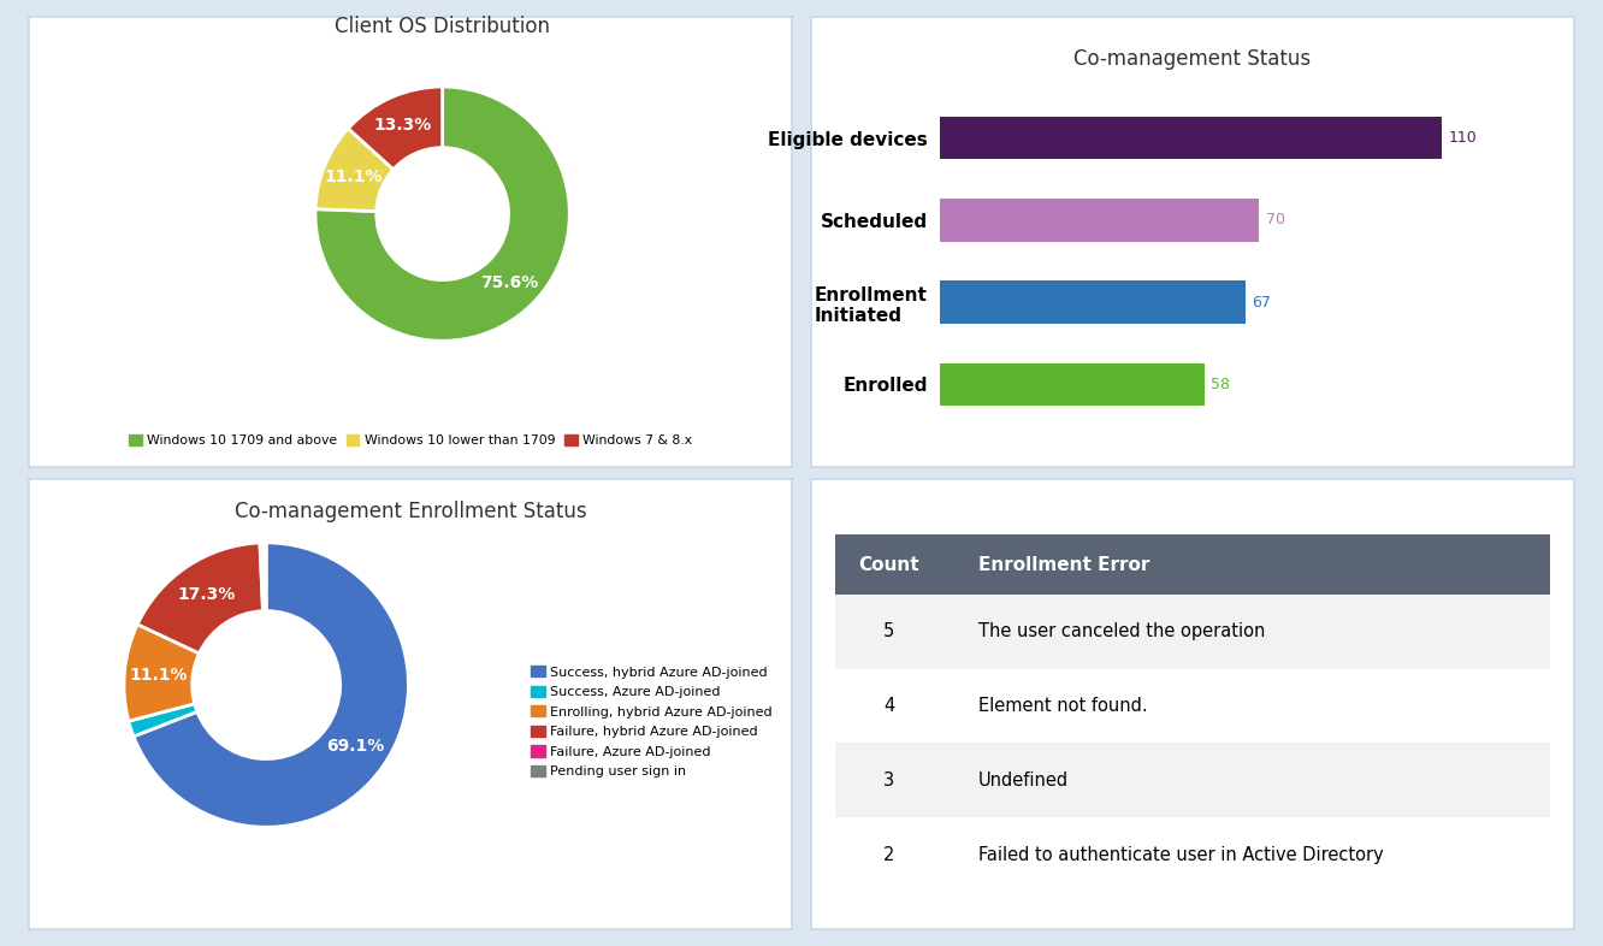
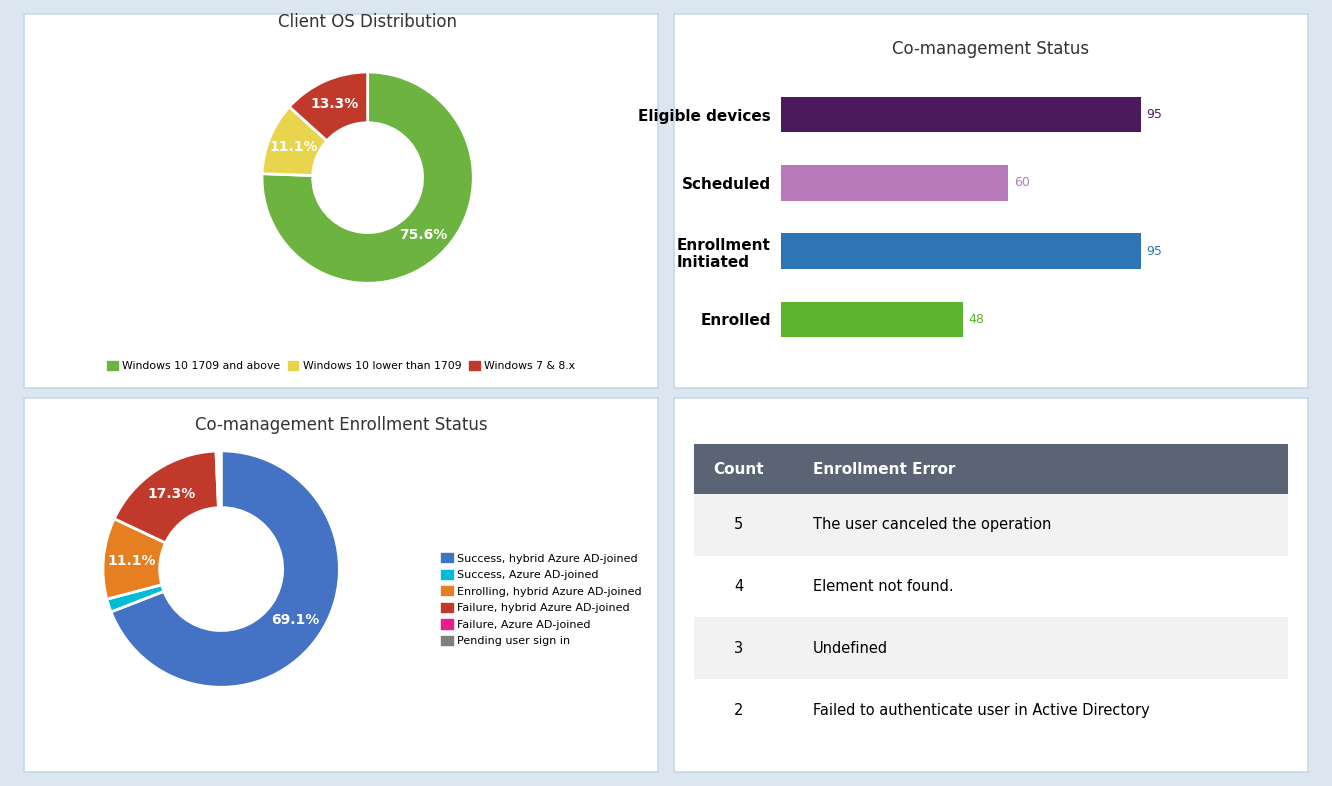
Eligible devices: 110 -> 95
Scheduled: 70 -> 60
Enrollment Initiated: 67 -> 95
Enrolled: 58 -> 48
